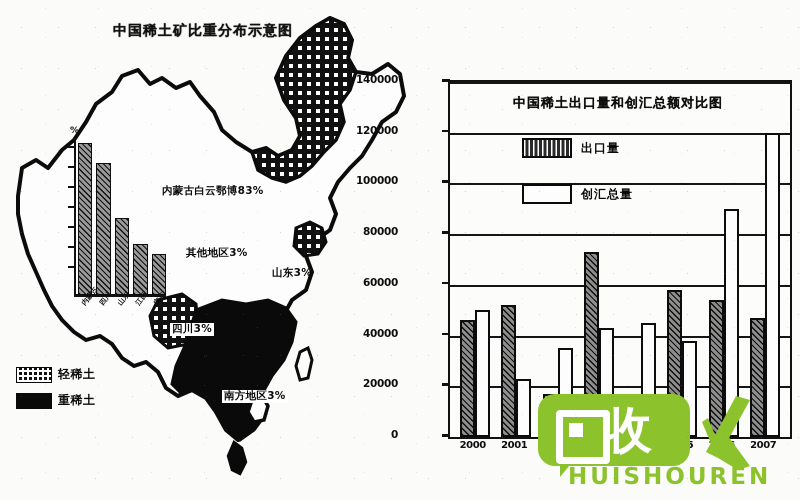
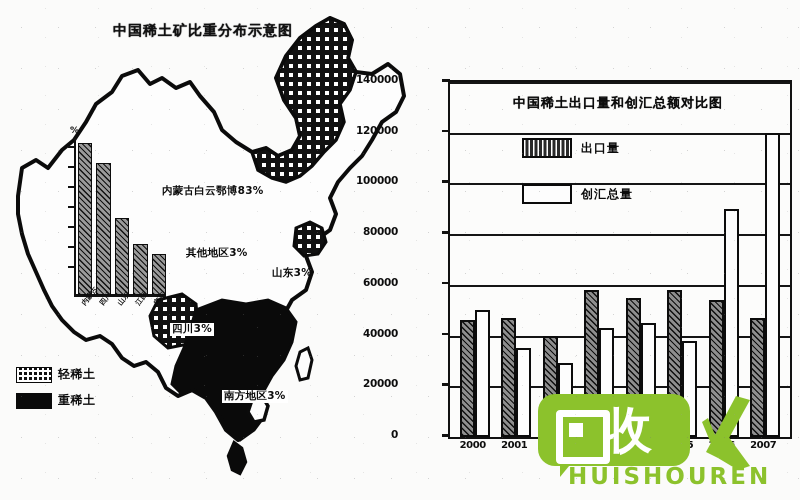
出口量/2001: 52000 -> 47000
创汇总量/2001: 23000 -> 35000
出口量/2002: 17000 -> 40000
创汇总量/2002: 35000 -> 29000
出口量/2003: 73000 -> 58000
出口量/2004: 11000 -> 55000
